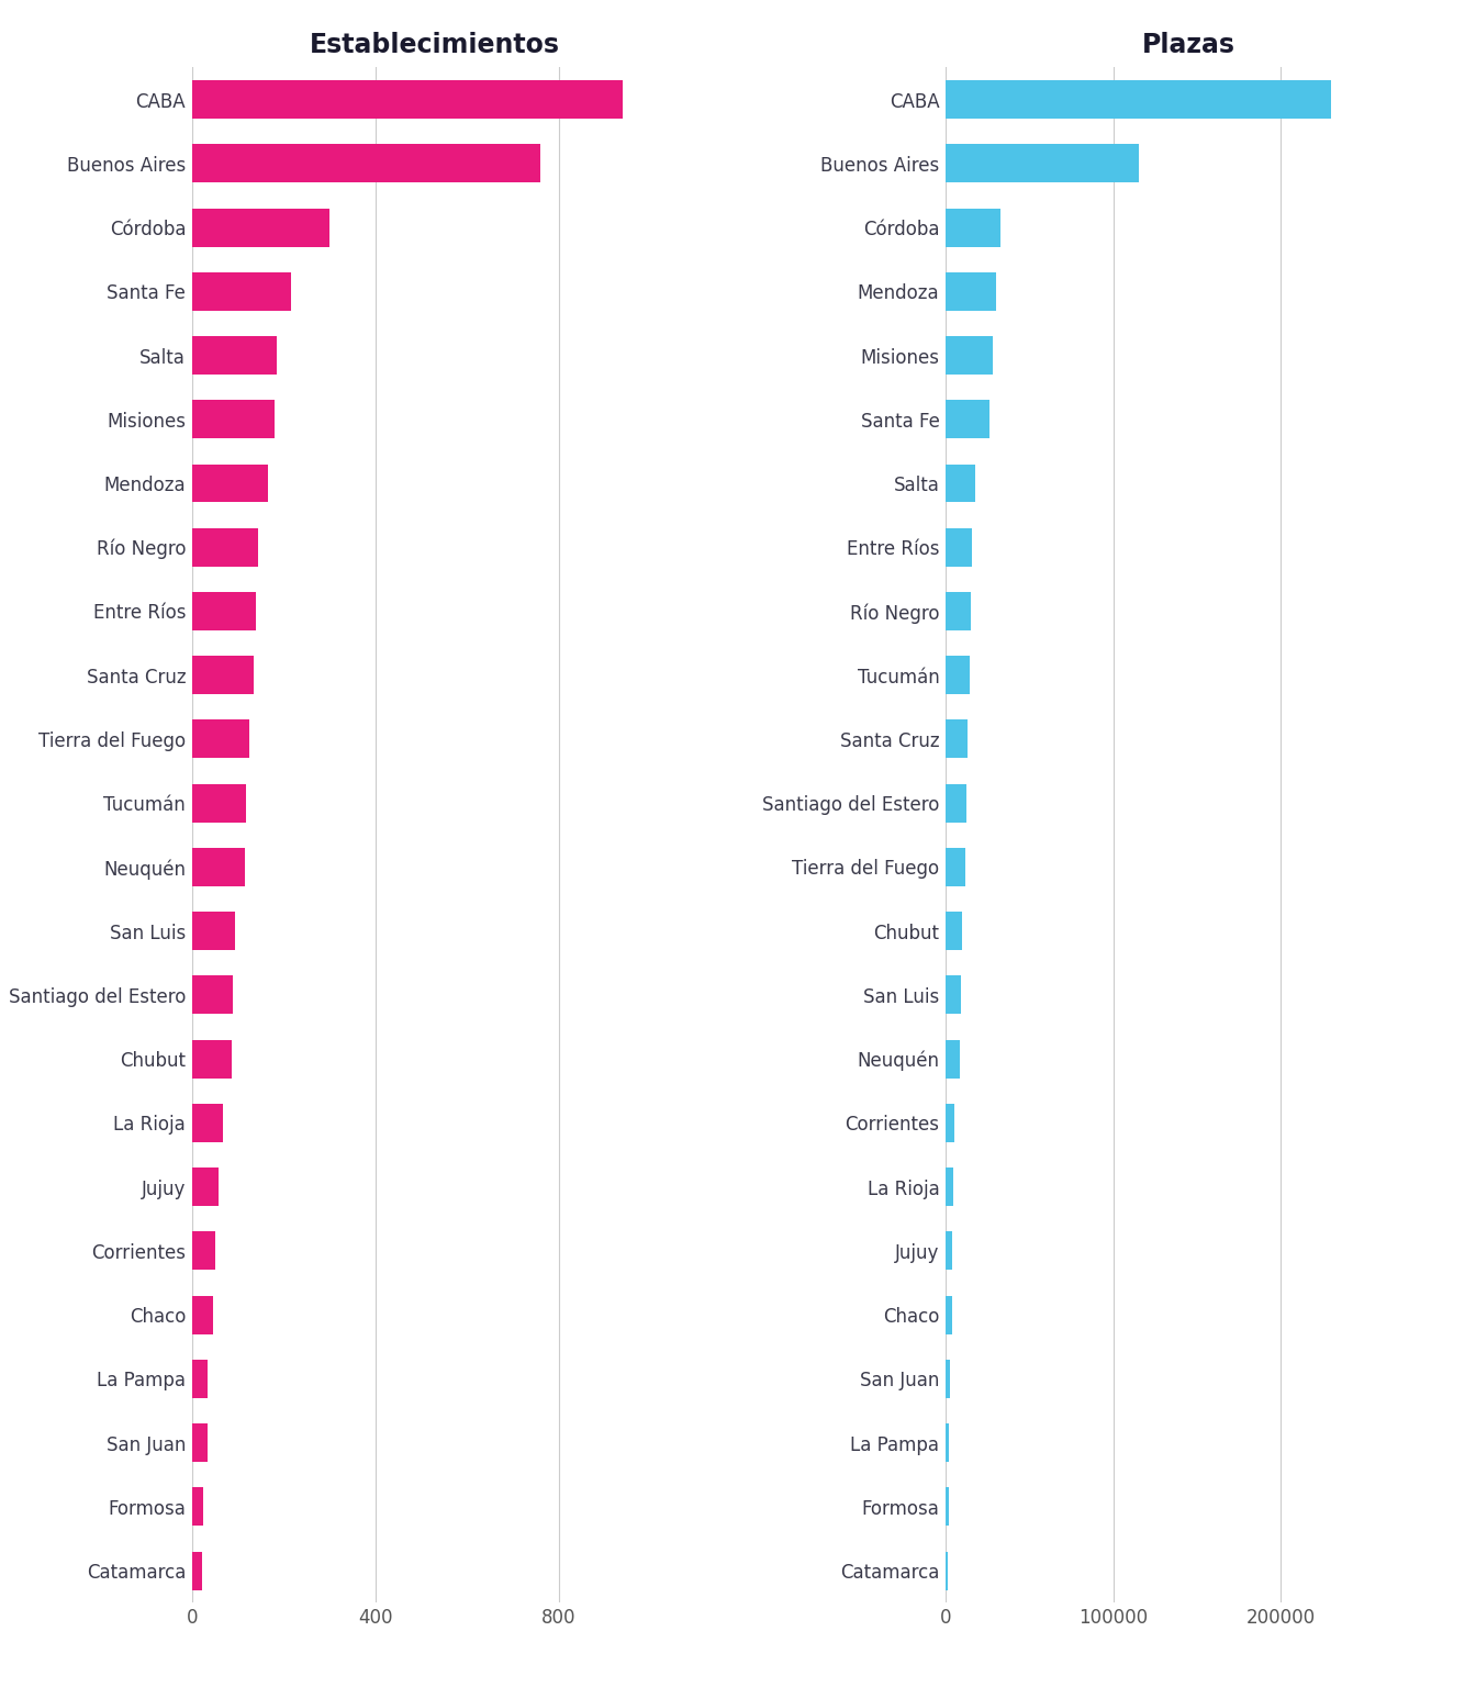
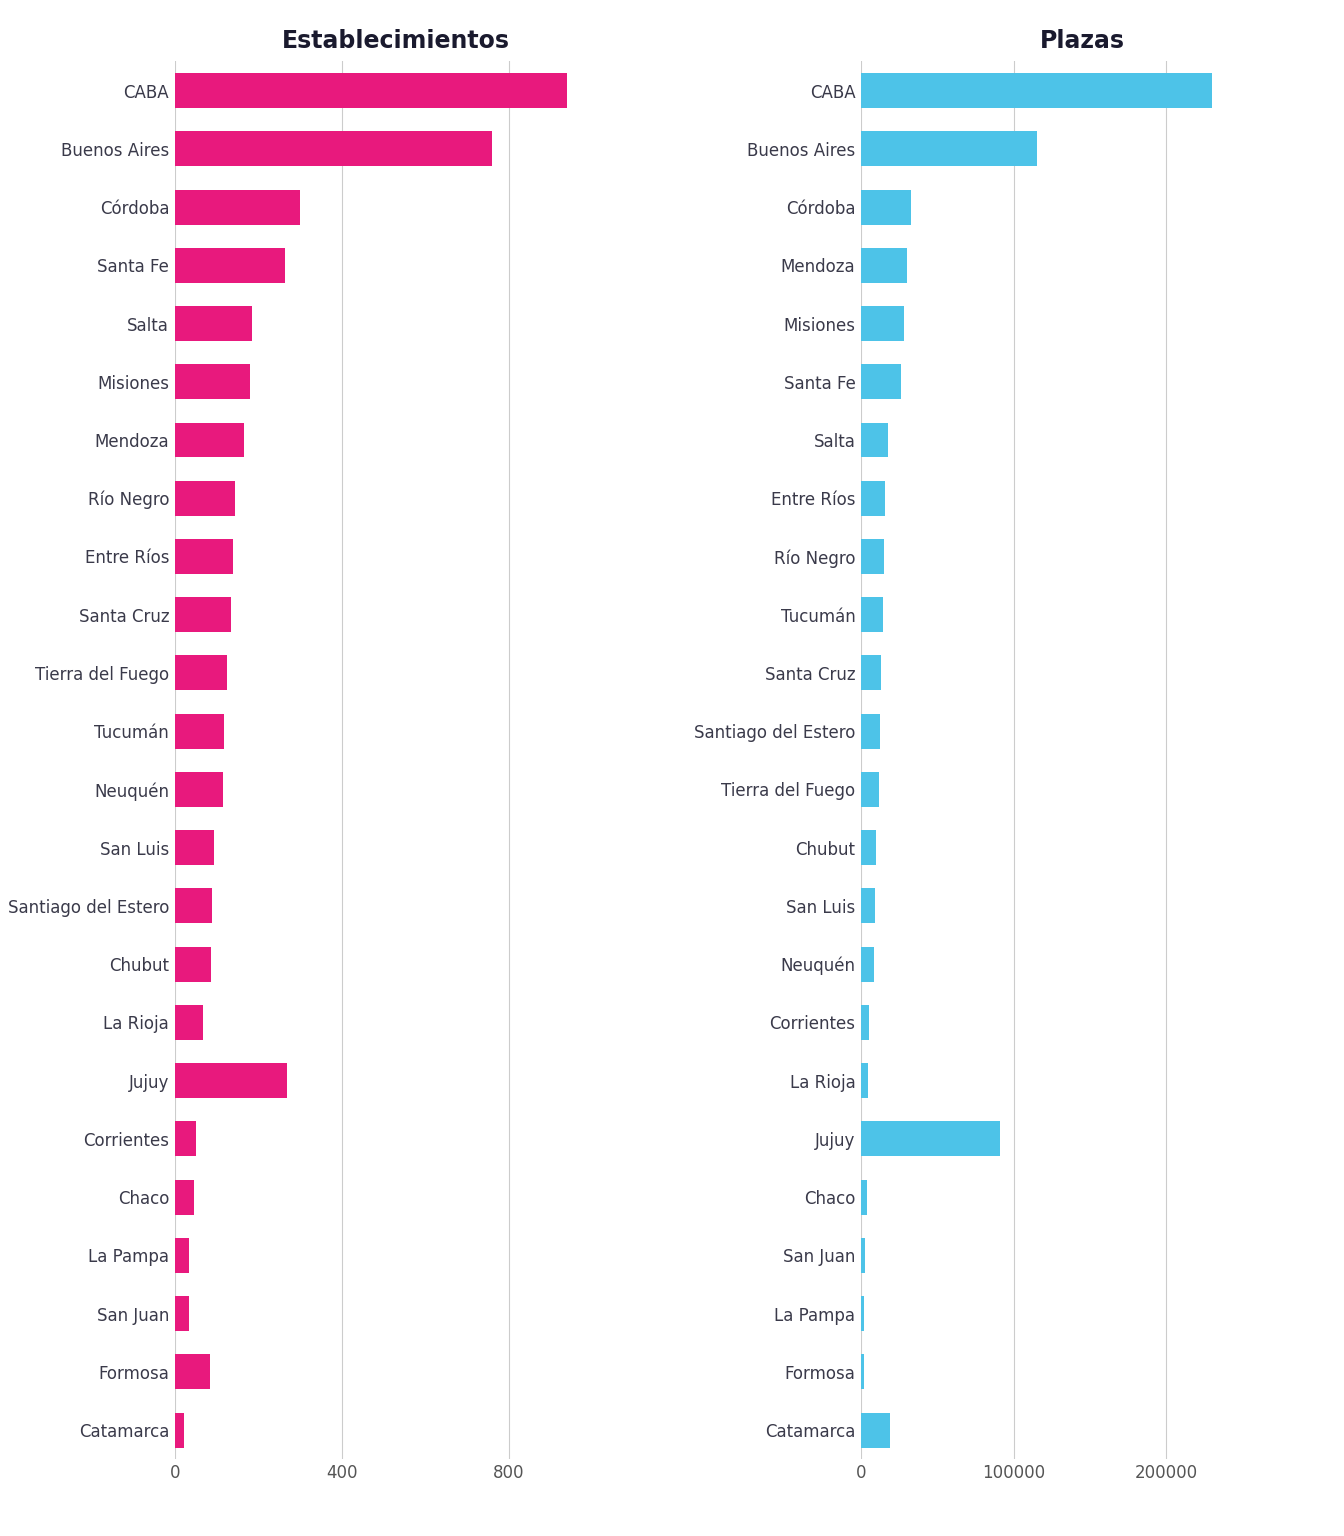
Establecimientos/Santa Fe: 215 -> 265
Establecimientos/Jujuy: 58 -> 270
Establecimientos/Formosa: 25 -> 85
Plazas/Jujuy: 4000 -> 91000
Plazas/Catamarca: 1000 -> 19000
